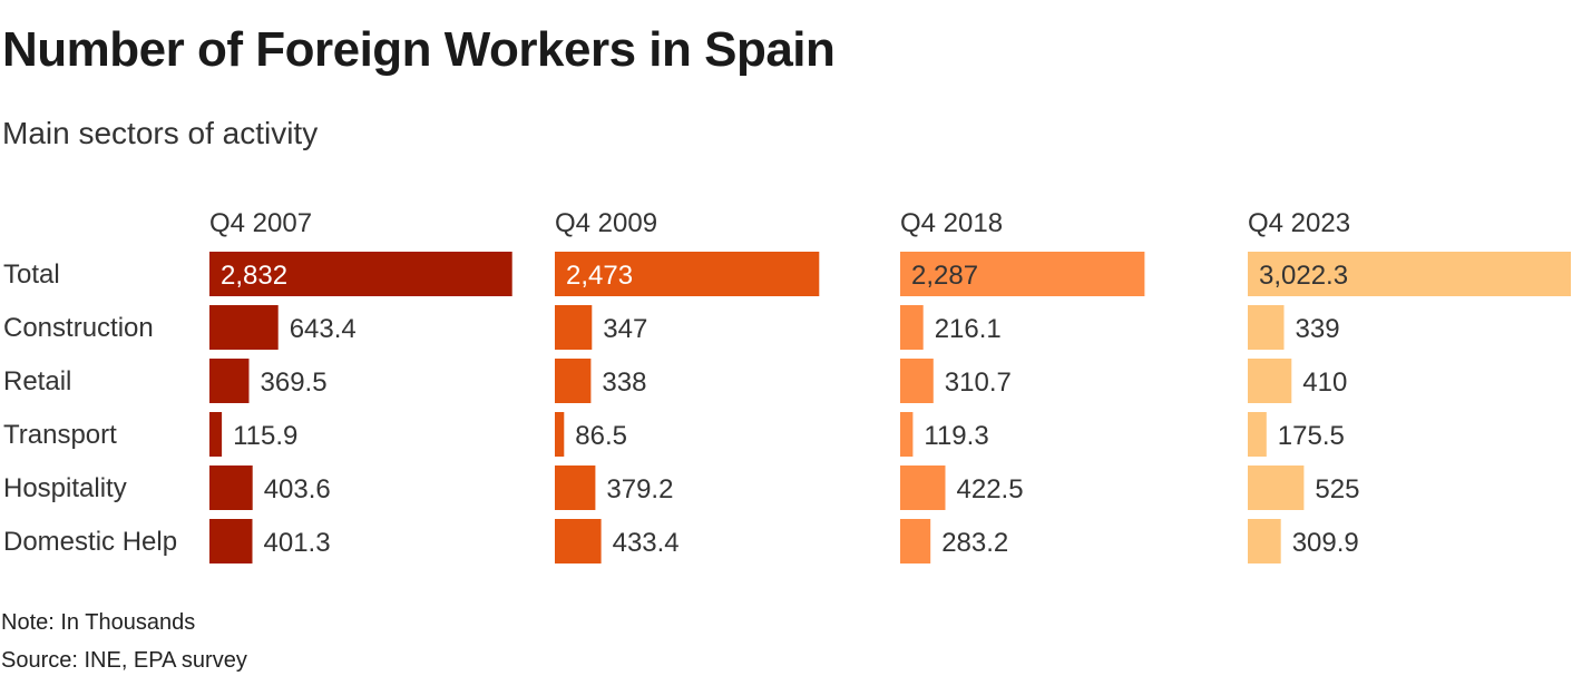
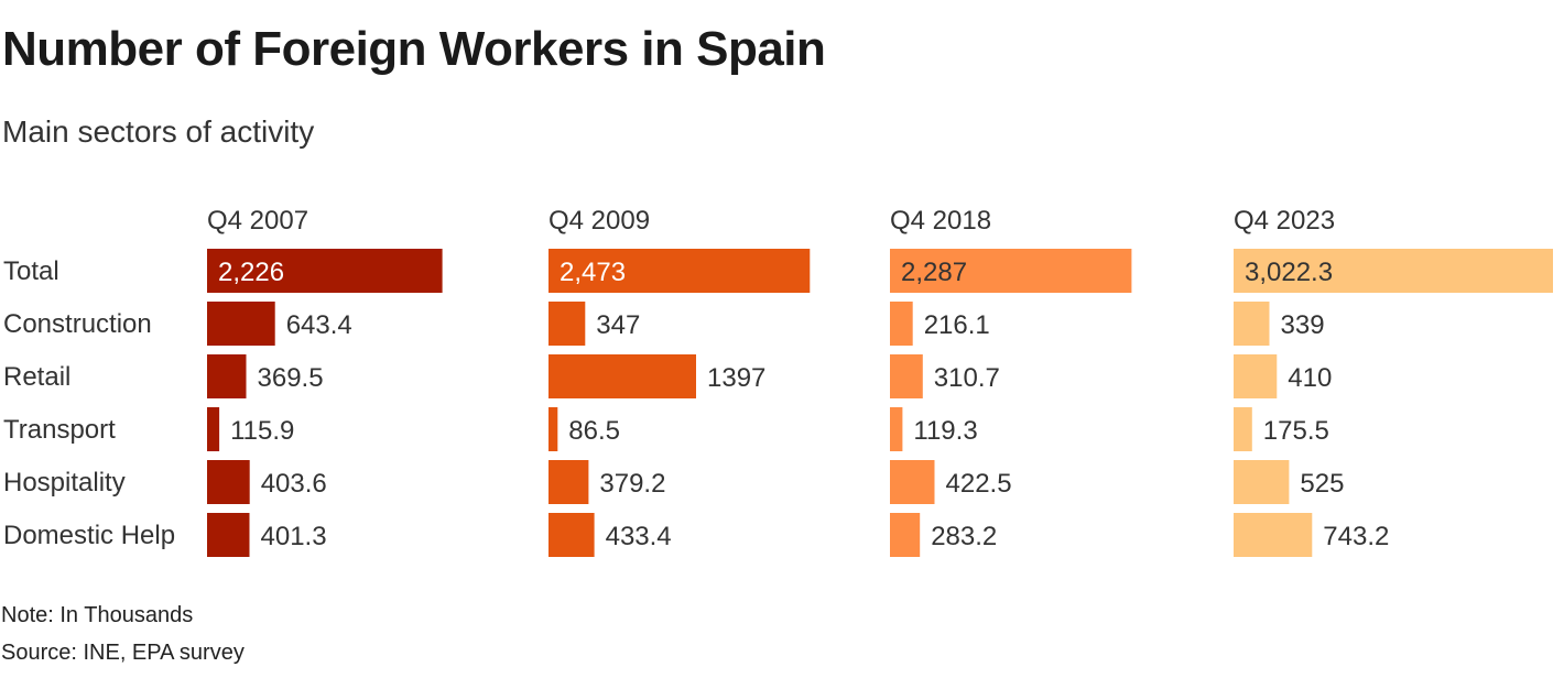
Q4 2007/Total: 2,832 -> 2,226
Q4 2009/Retail: 338 -> 1397
Q4 2023/Domestic Help: 309.9 -> 743.2
